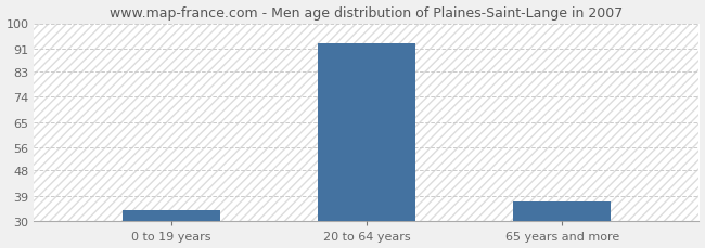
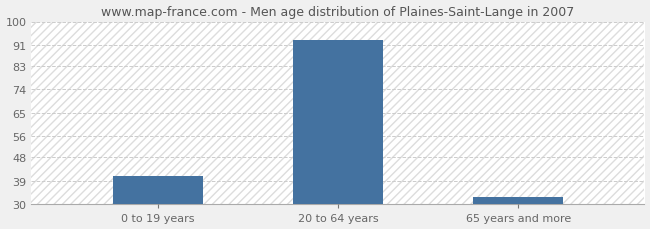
0 to 19 years: 34 -> 41
65 years and more: 37 -> 33
